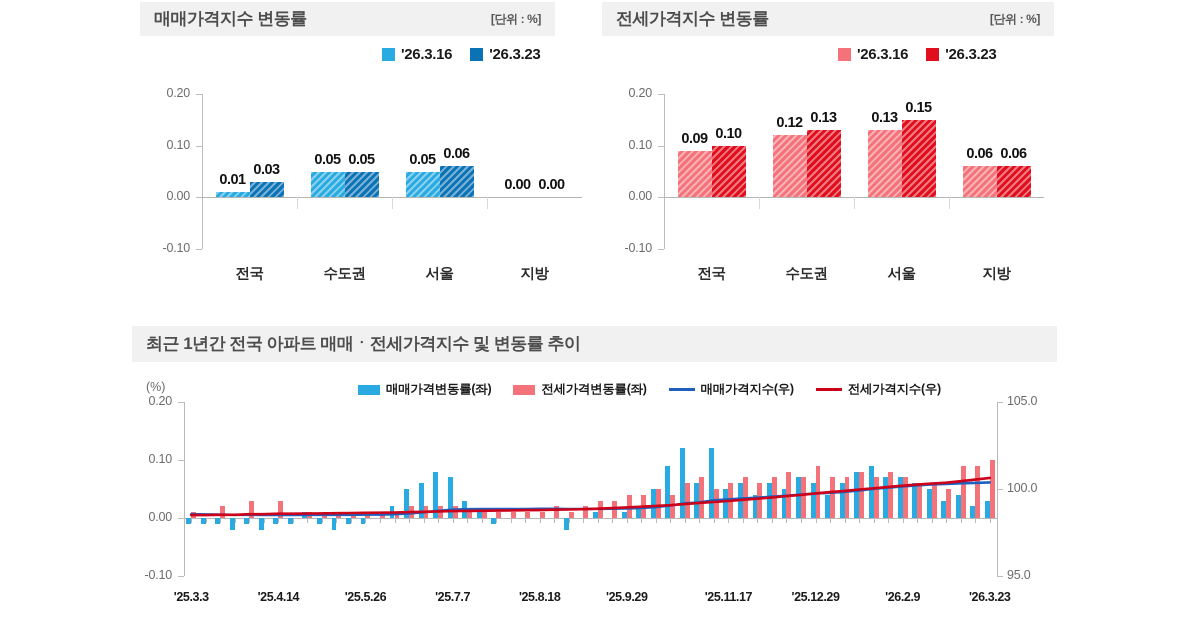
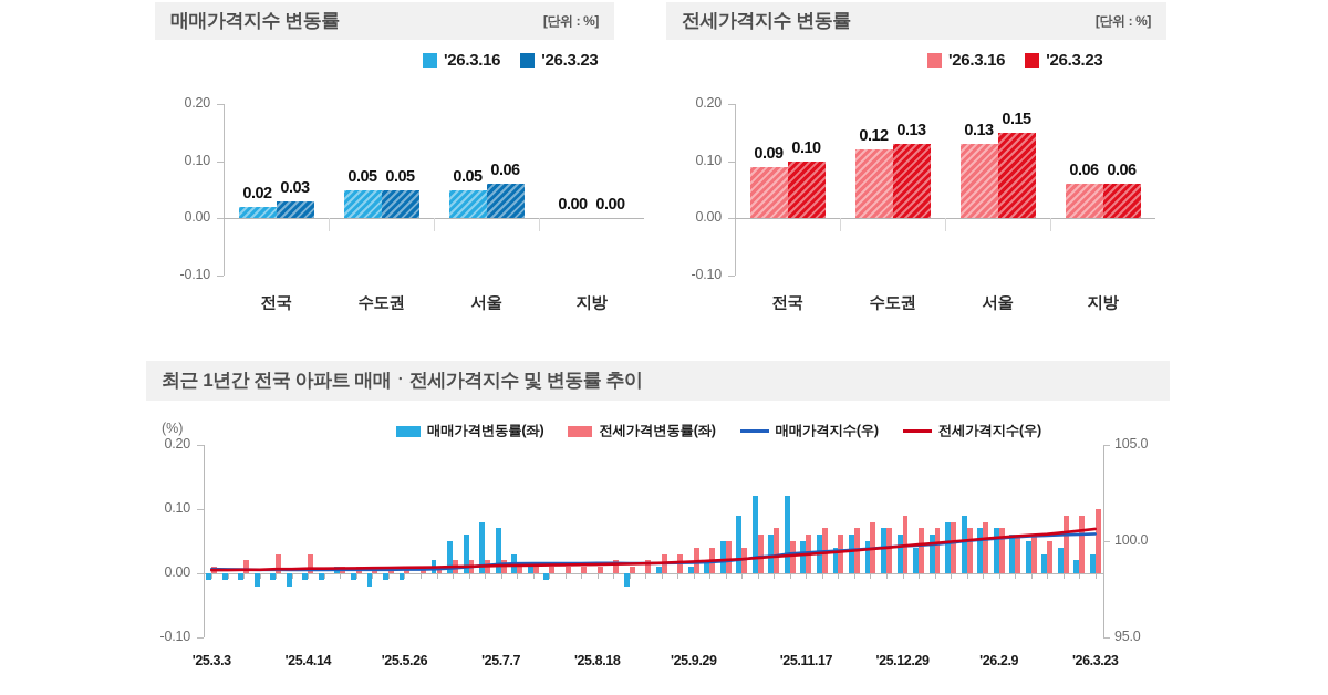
매매가격지수 변동률/'26.3.16/전국: 0.01 -> 0.02
